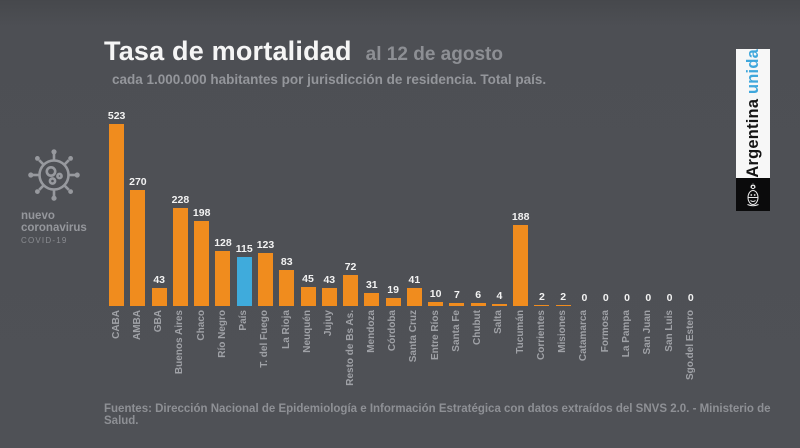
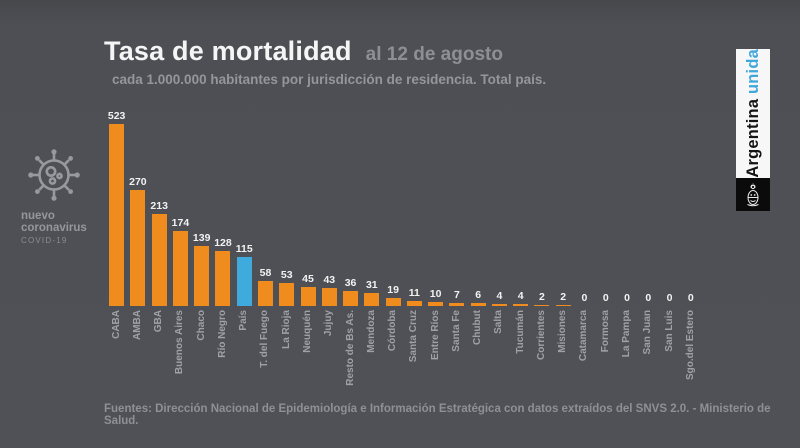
GBA: 43 -> 213
Buenos Aires: 228 -> 174
Chaco: 198 -> 139
T. del Fuego: 123 -> 58
La Rioja: 83 -> 53
Resto de Bs As.: 72 -> 36
Santa Cruz: 41 -> 11
Tucumán: 188 -> 4
